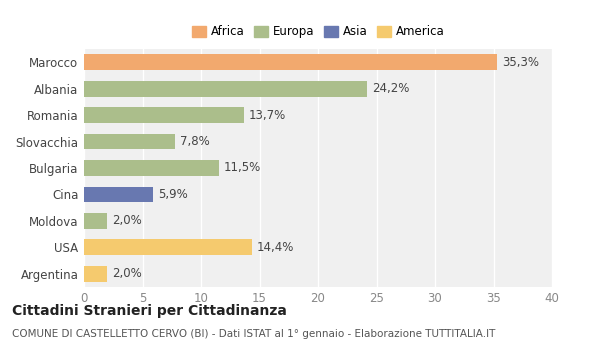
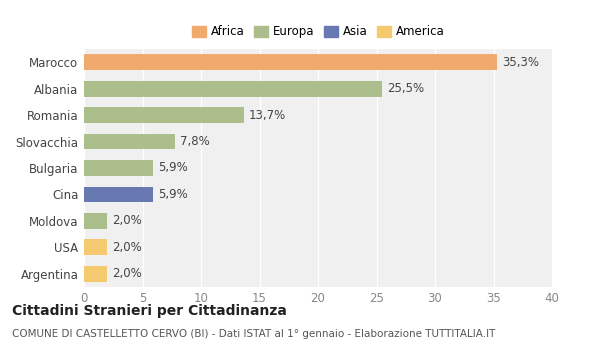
Albania: 24,2% -> 25,5%
Bulgaria: 11,5% -> 5,9%
USA: 14,4% -> 2,0%
